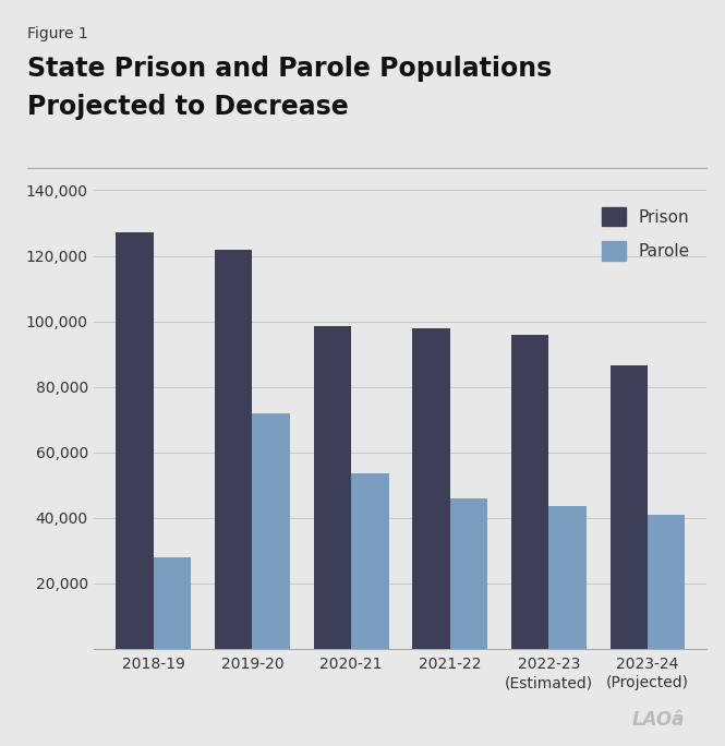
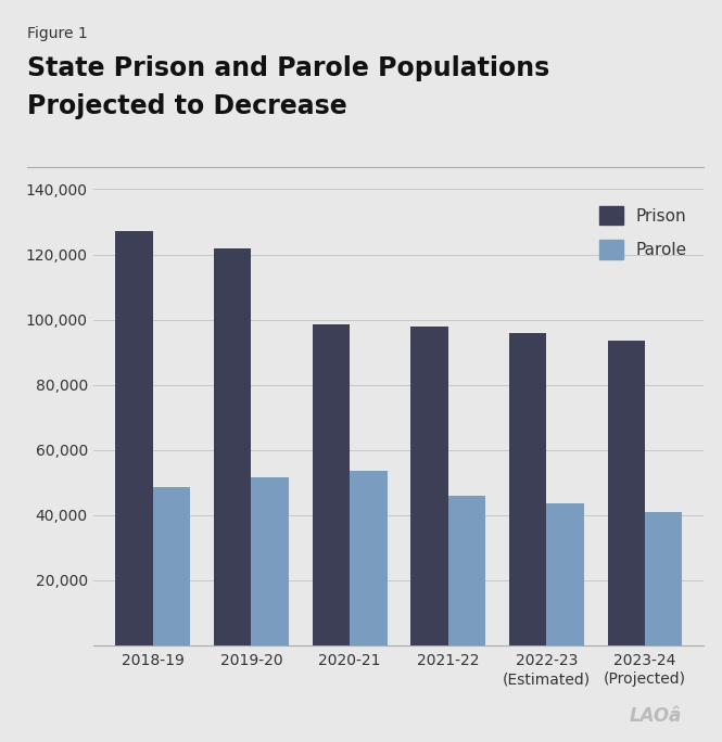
Parole/2018-19: 28,000 -> 48,500
Parole/2019-20: 72,000 -> 51,500
Prison/2023-24 (Projected): 86,500 -> 93,500
